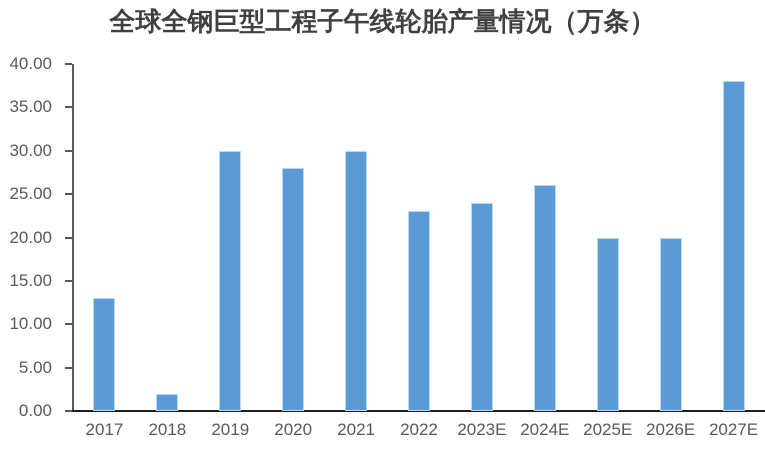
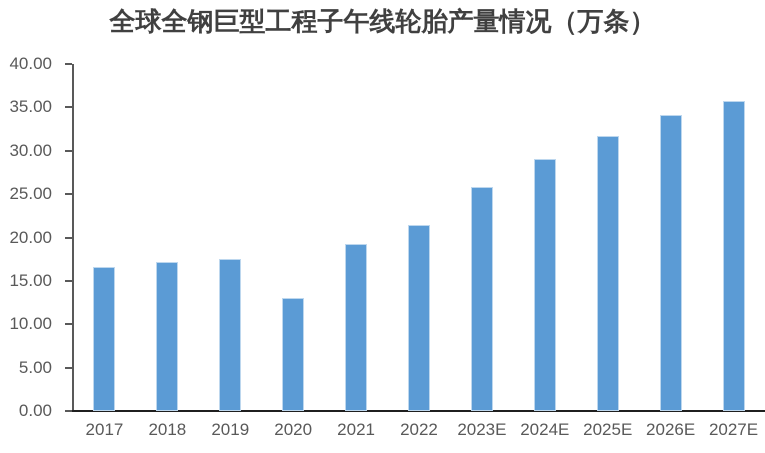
2017: 13 -> 17
2018: 2 -> 17
2019: 30 -> 18
2020: 28 -> 13
2021: 30 -> 19
2022: 23 -> 21
2023E: 24 -> 26
2024E: 26 -> 29
2025E: 20 -> 32
2026E: 20 -> 34
2027E: 38 -> 36
